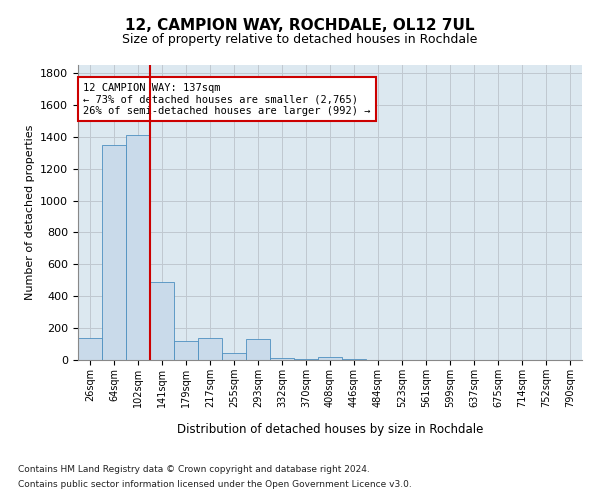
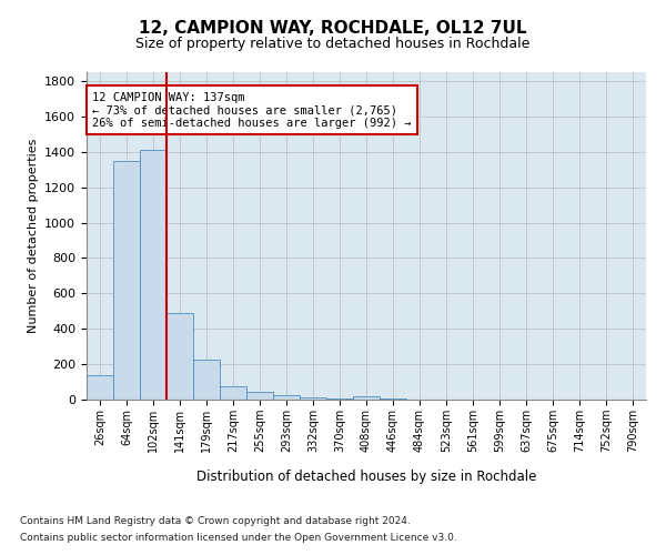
179sqm: 120 -> 220
217sqm: 140 -> 80
293sqm: 130 -> 30
